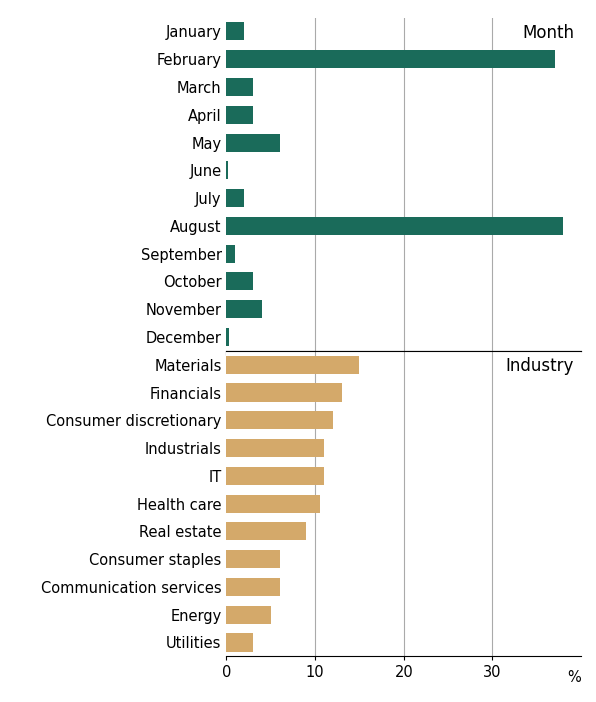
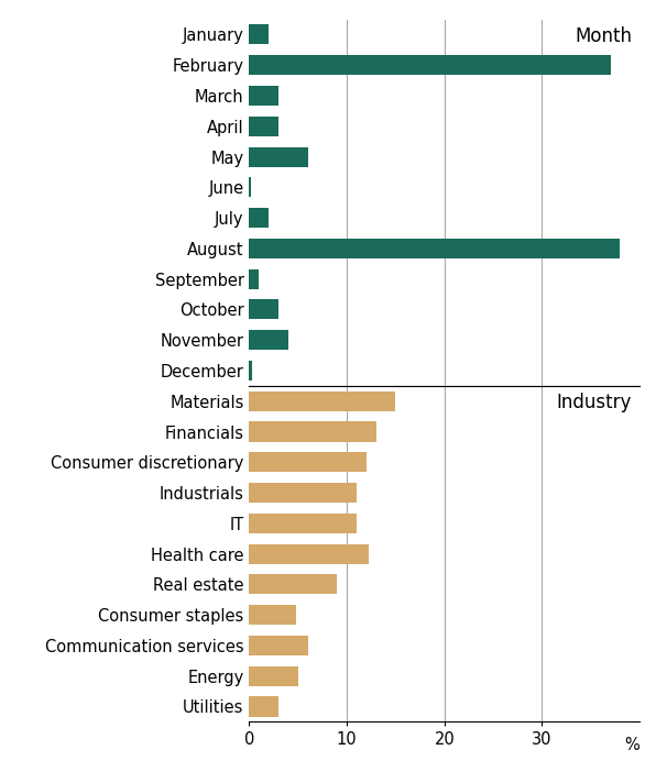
Health care: 10.5 -> 12.2
Consumer staples: 6.0 -> 4.8
